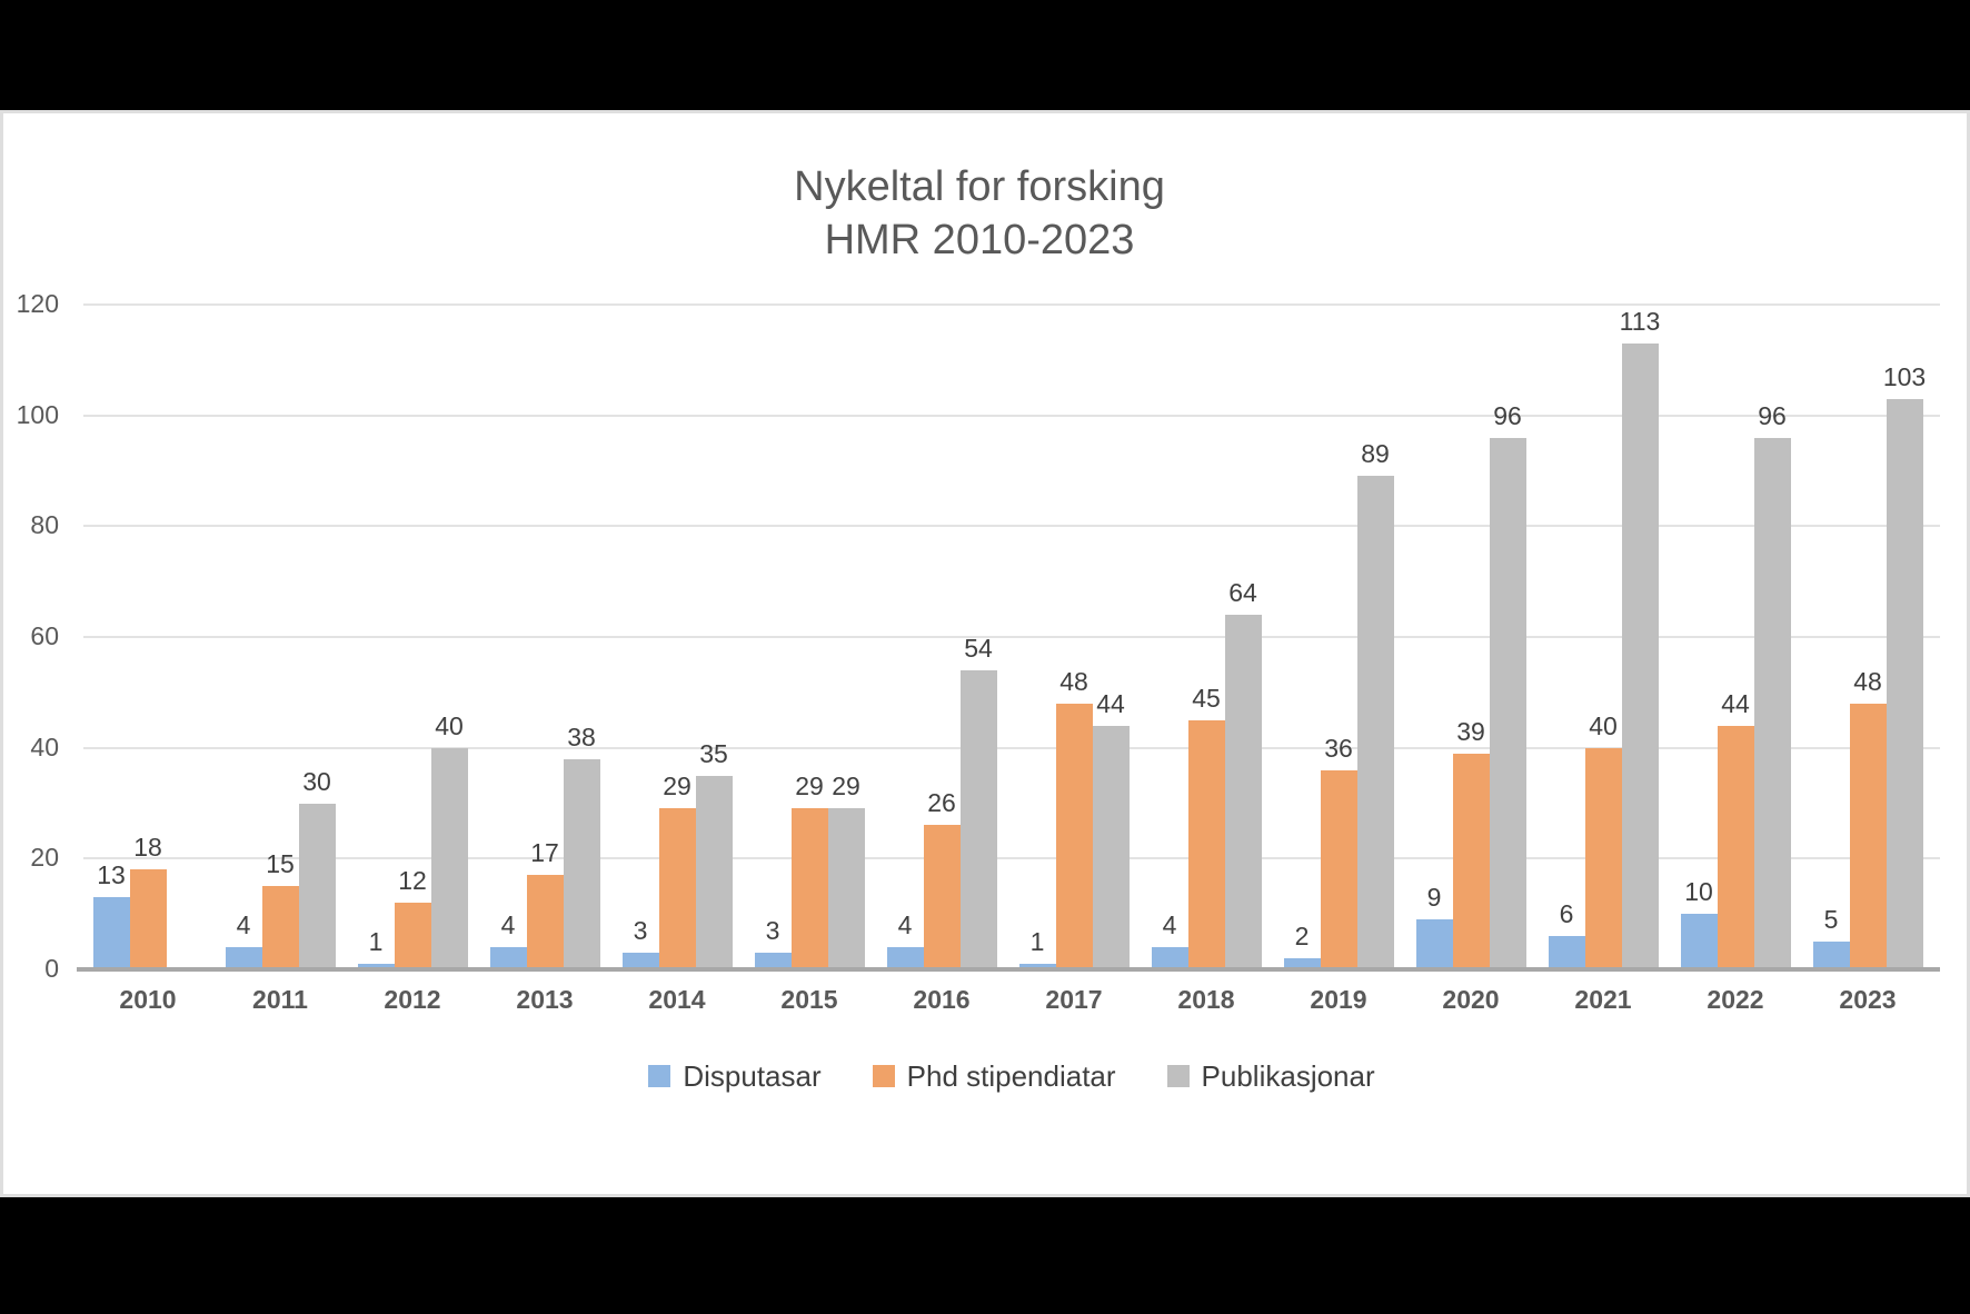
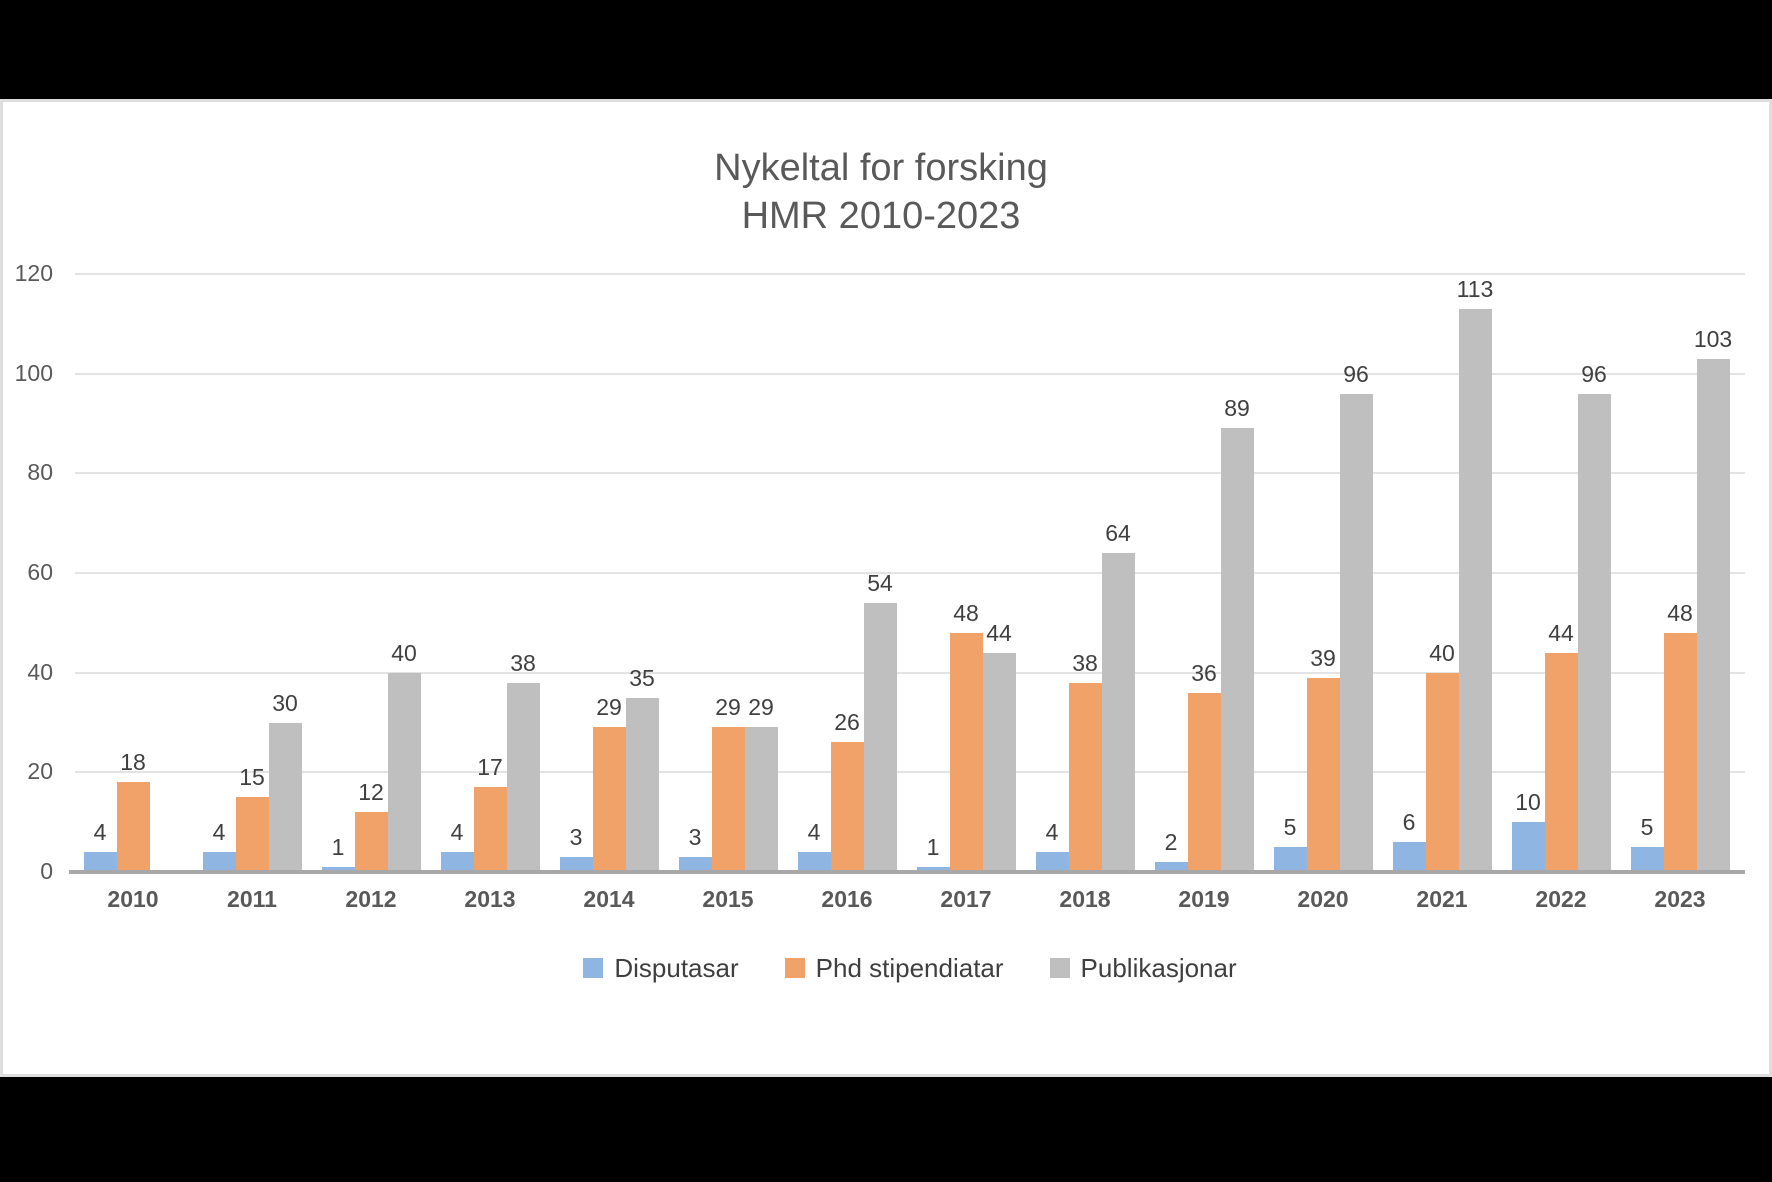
Disputasar/2010: 13 -> 4
Phd stipendiatar/2018: 45 -> 38
Disputasar/2020: 9 -> 5
